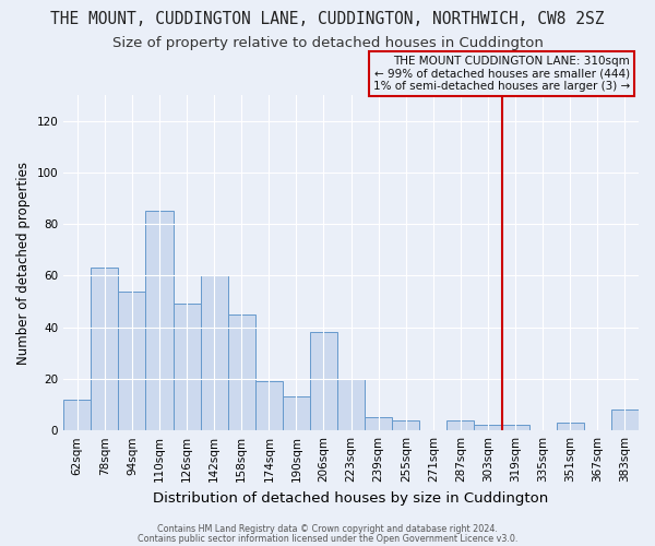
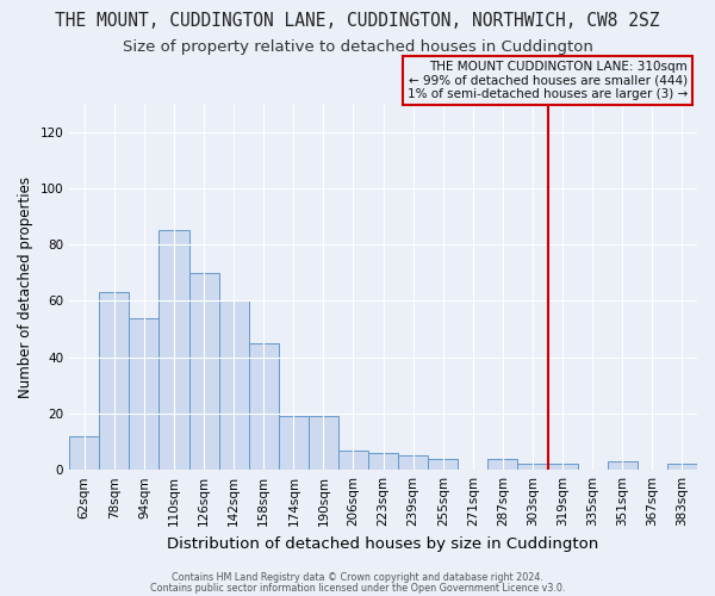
126sqm: 49 -> 70
190sqm: 13 -> 19
206sqm: 38 -> 7
223sqm: 20 -> 6
383sqm: 8 -> 2
